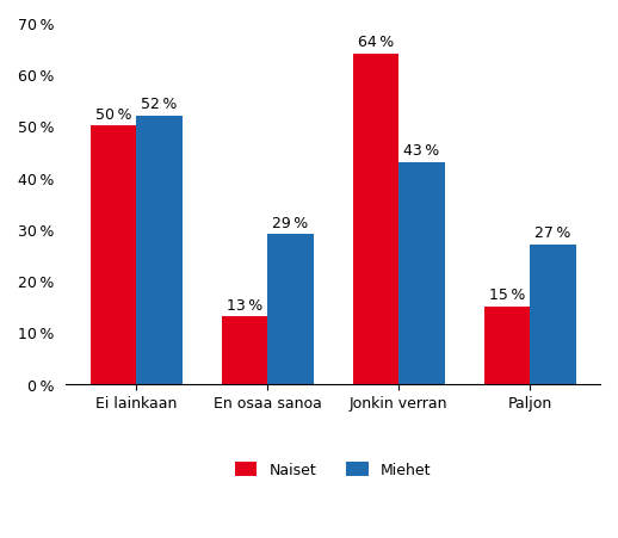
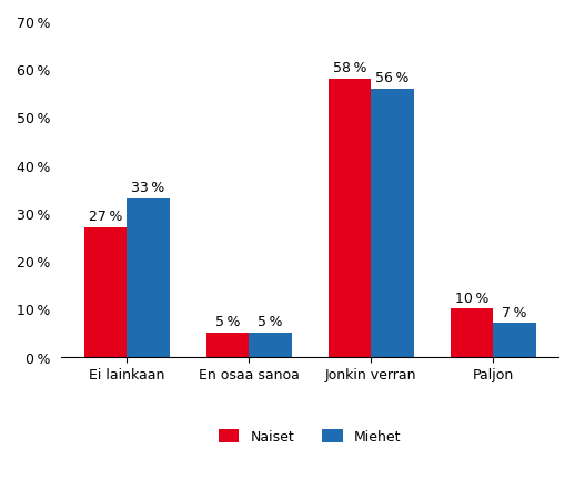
Naiset/Ei lainkaan: 50 -> 27
Miehet/Ei lainkaan: 52 -> 33
Naiset/En osaa sanoa: 13 -> 5
Miehet/En osaa sanoa: 29 -> 5
Naiset/Jonkin verran: 64 -> 58
Miehet/Jonkin verran: 43 -> 56
Naiset/Paljon: 15 -> 10
Miehet/Paljon: 27 -> 7
